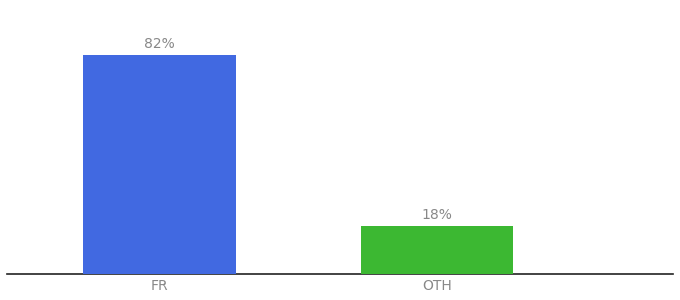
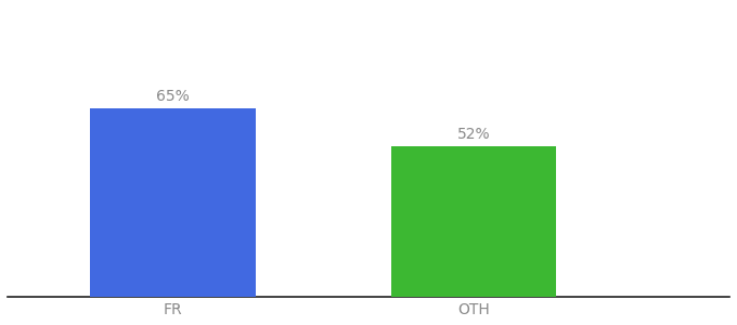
FR: 82% -> 65%
OTH: 18% -> 52%
